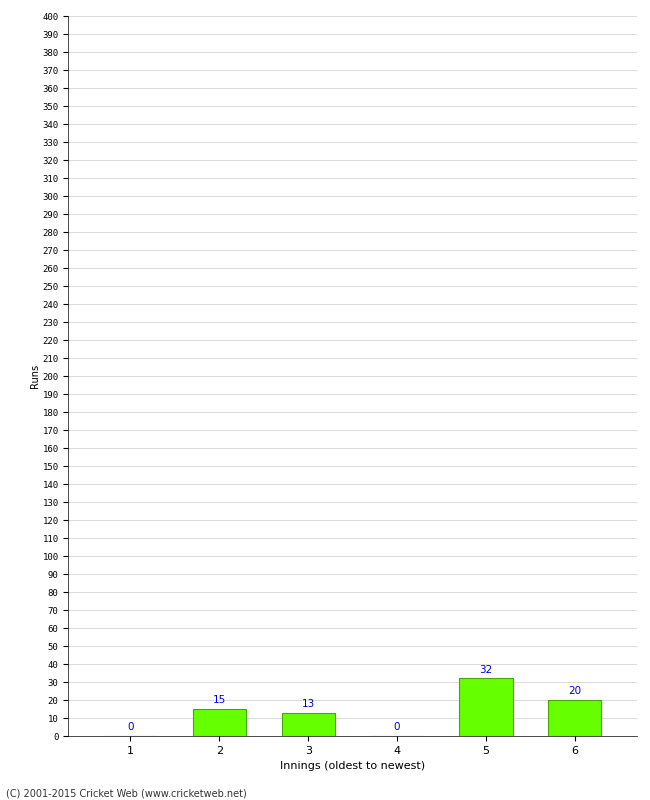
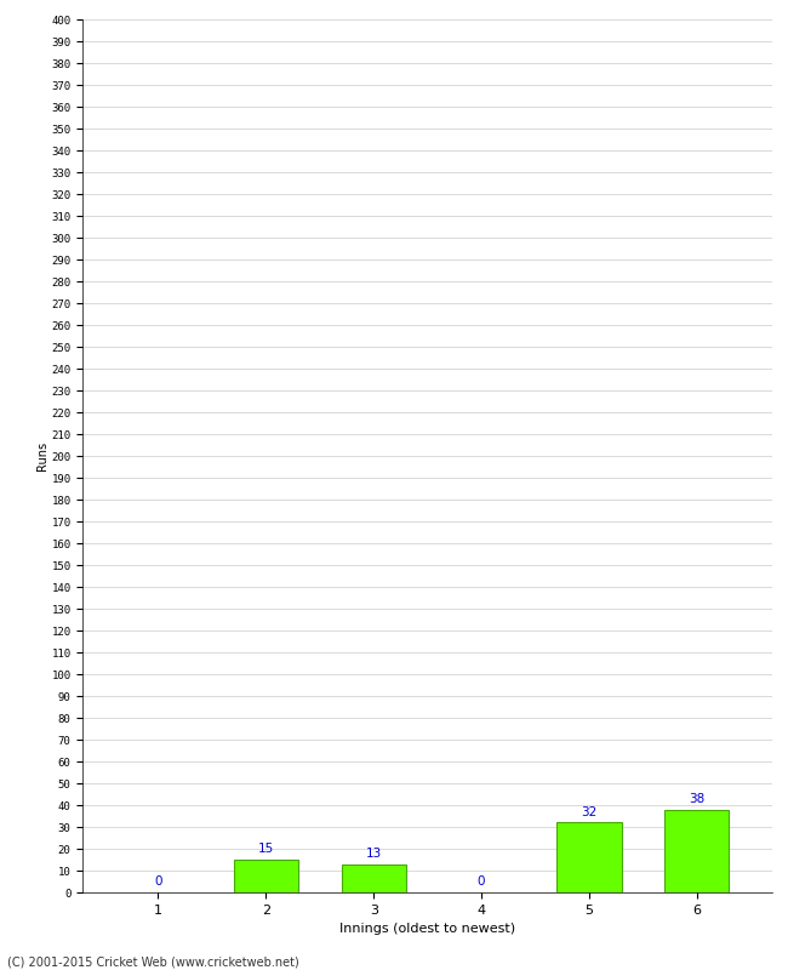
6: 20 -> 38
